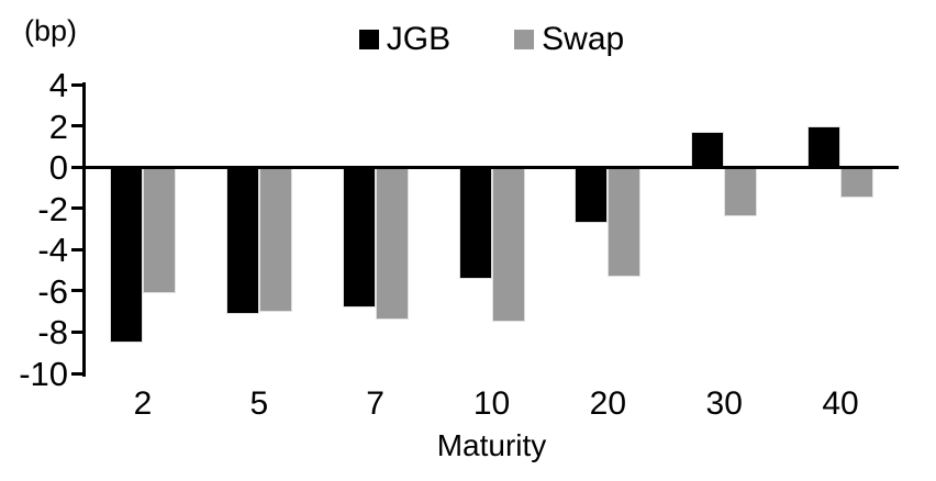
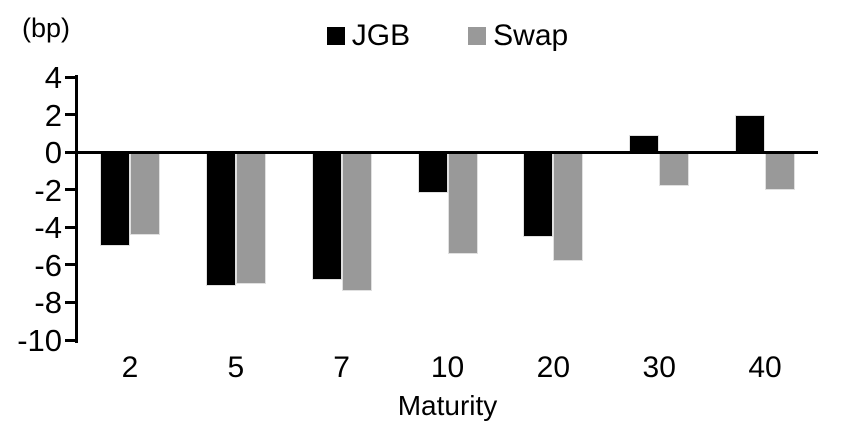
JGB/2: -8.5 -> -5.0
Swap/2: -6.1 -> -4.4
JGB/10: -5.4 -> -2.2
Swap/10: -7.5 -> -5.4
JGB/20: -2.7 -> -4.5
Swap/20: -5.3 -> -5.8
JGB/30: 1.7 -> 0.9
Swap/30: -2.4 -> -1.8
Swap/40: -1.5 -> -2.0
